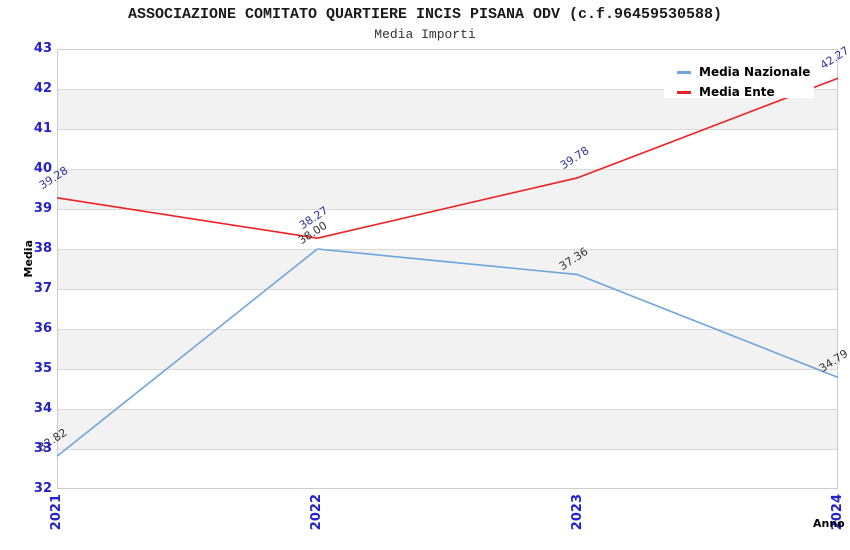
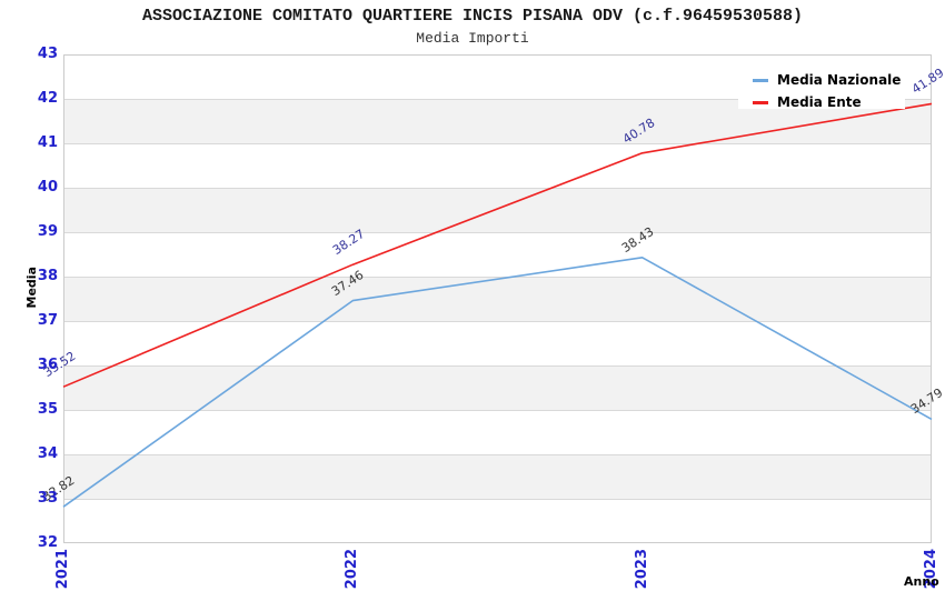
Media Ente/2021: 39.28 -> 35.52
Media Nazionale/2022: 38.00 -> 37.46
Media Nazionale/2023: 37.36 -> 38.43
Media Ente/2023: 39.78 -> 40.78
Media Ente/2024: 42.27 -> 41.89
